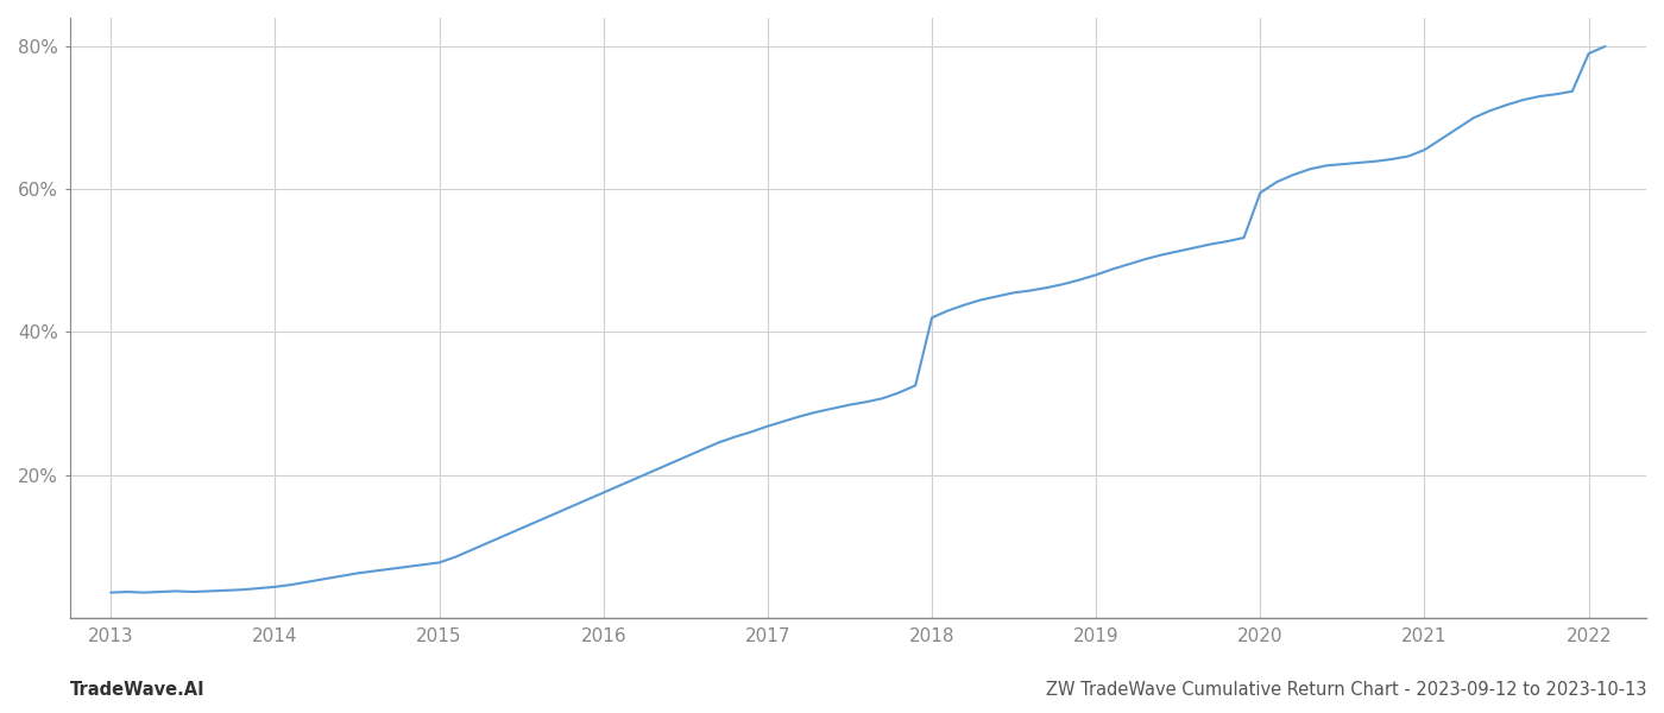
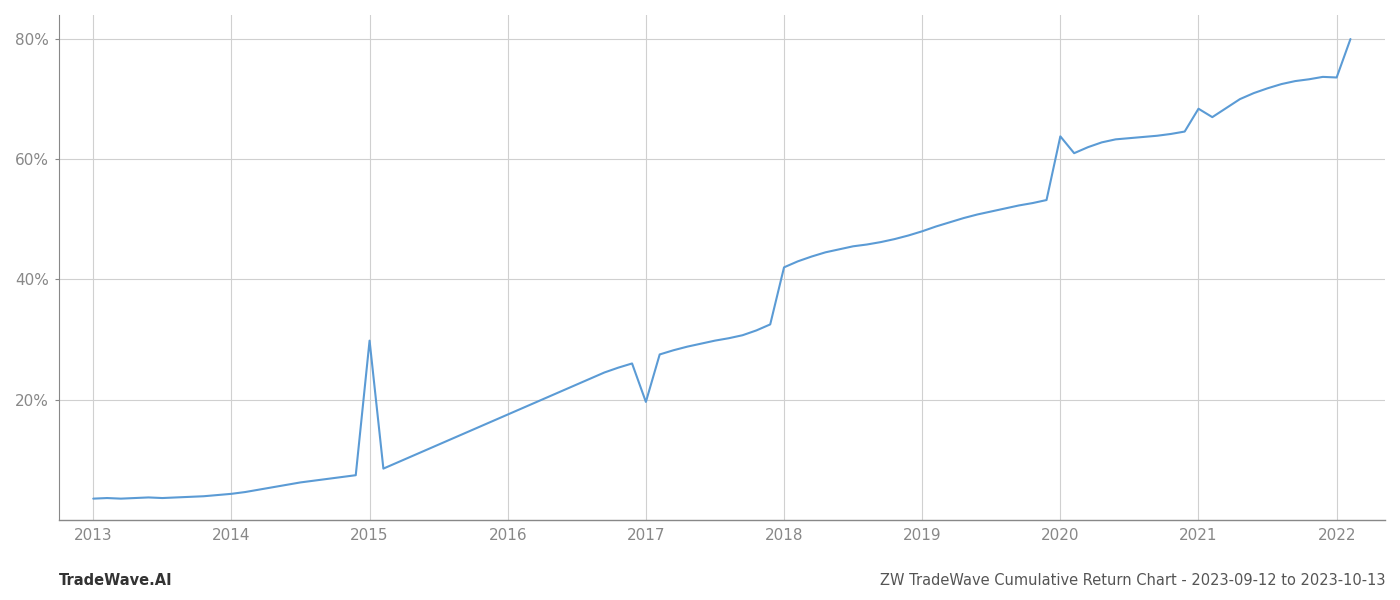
2015: 7.7% -> 29.8%
2017: 26.8% -> 19.6%
2020: 59.5% -> 63.8%
2021: 65.5% -> 68.4%
2022: 79.0% -> 73.6%
